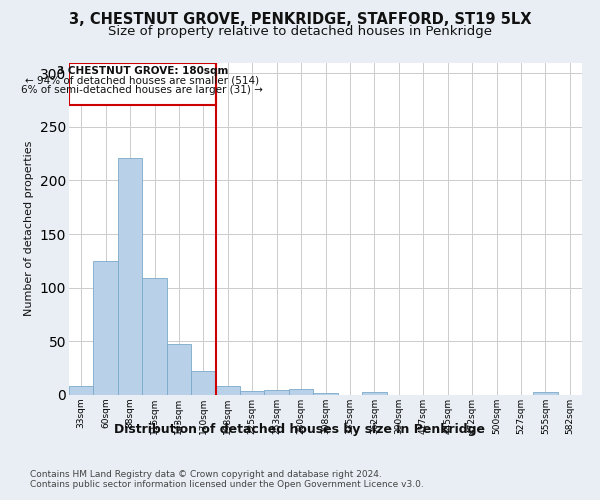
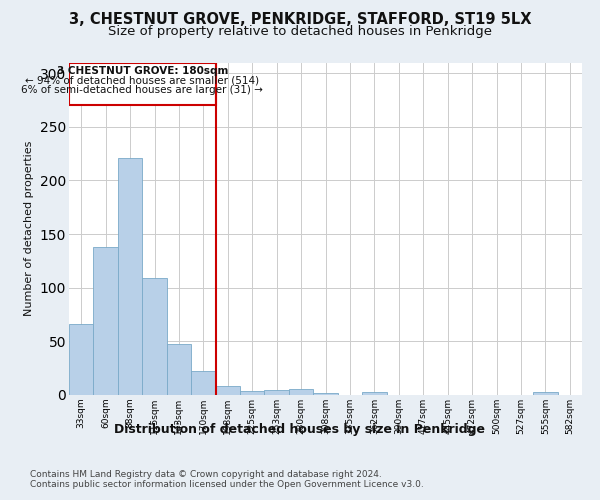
33sqm: 8 -> 66
60sqm: 125 -> 138
